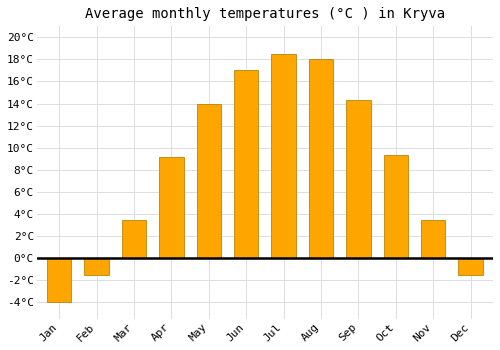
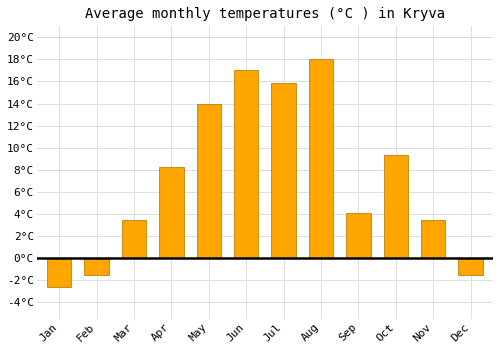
Jan: -4.0°C -> -2.6°C
Apr: 9.2°C -> 8.3°C
Jul: 18.5°C -> 15.9°C
Sep: 14.3°C -> 4.1°C
